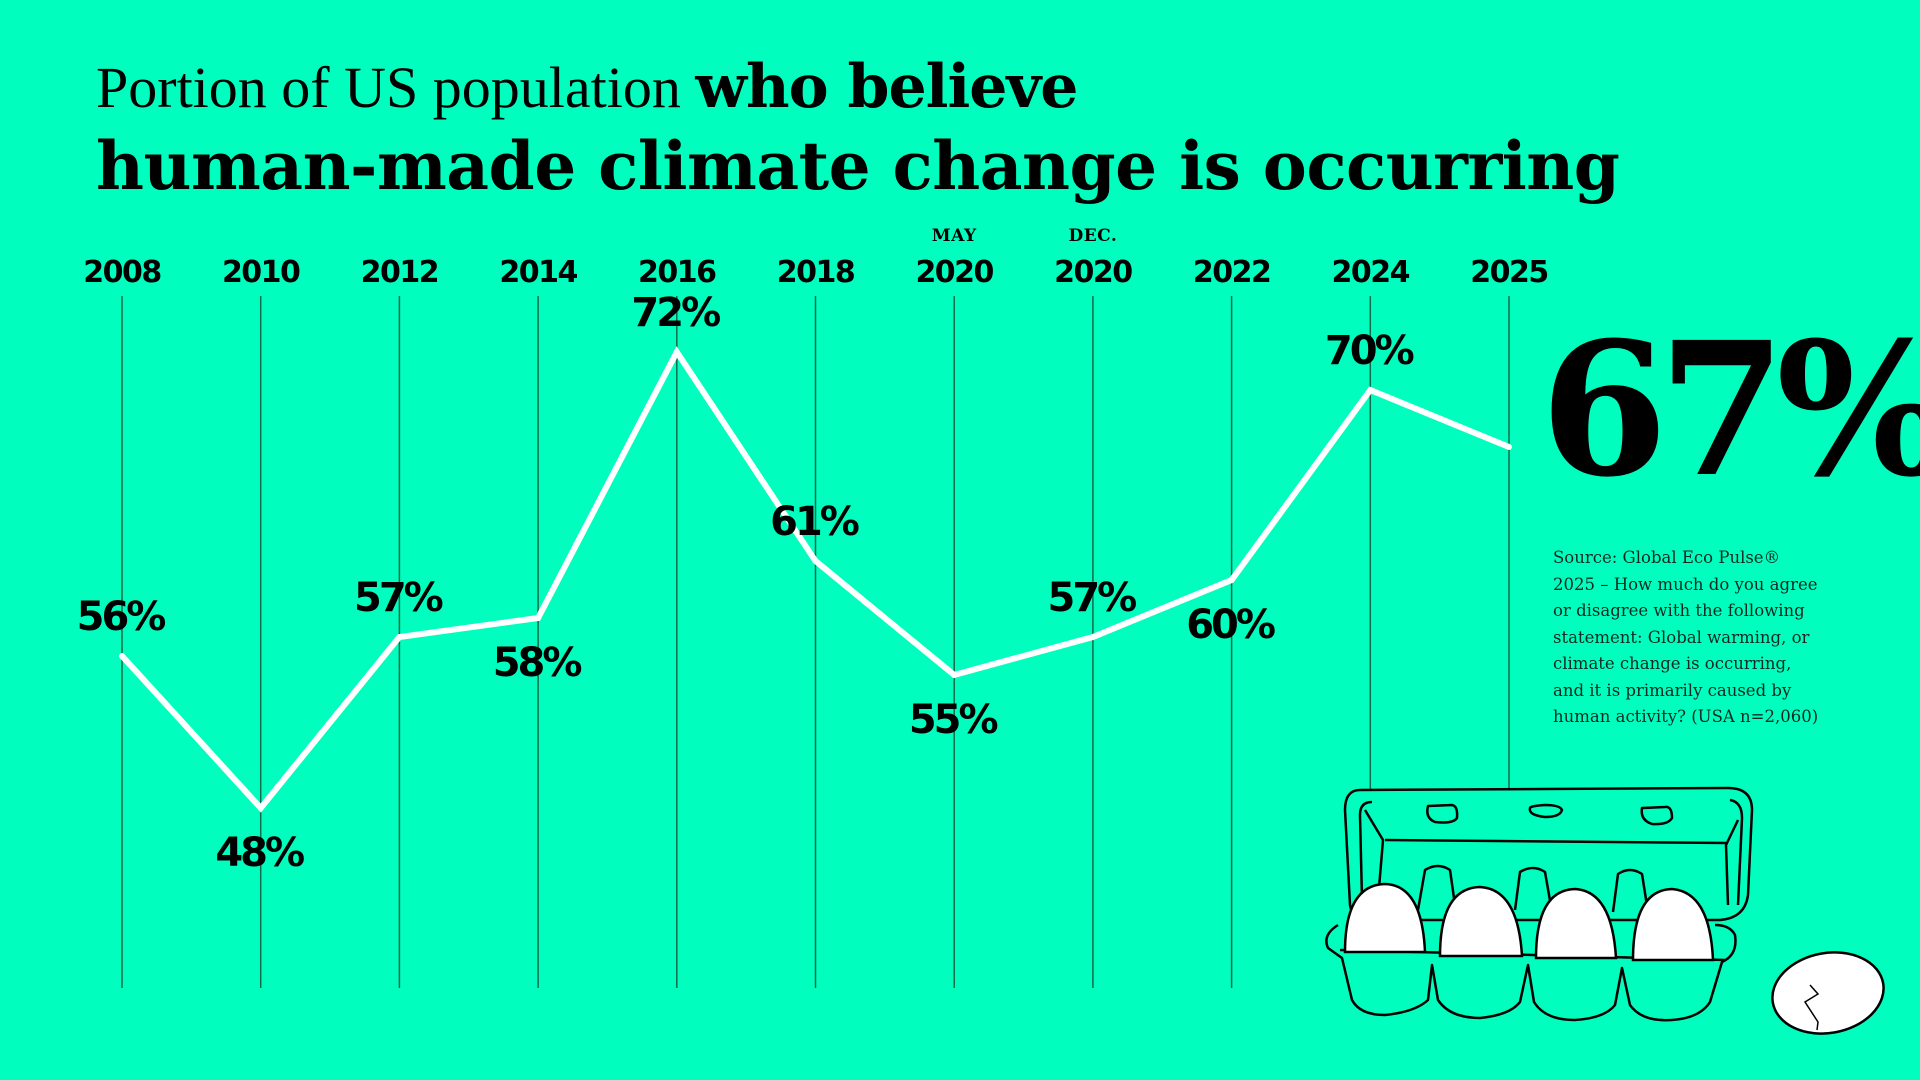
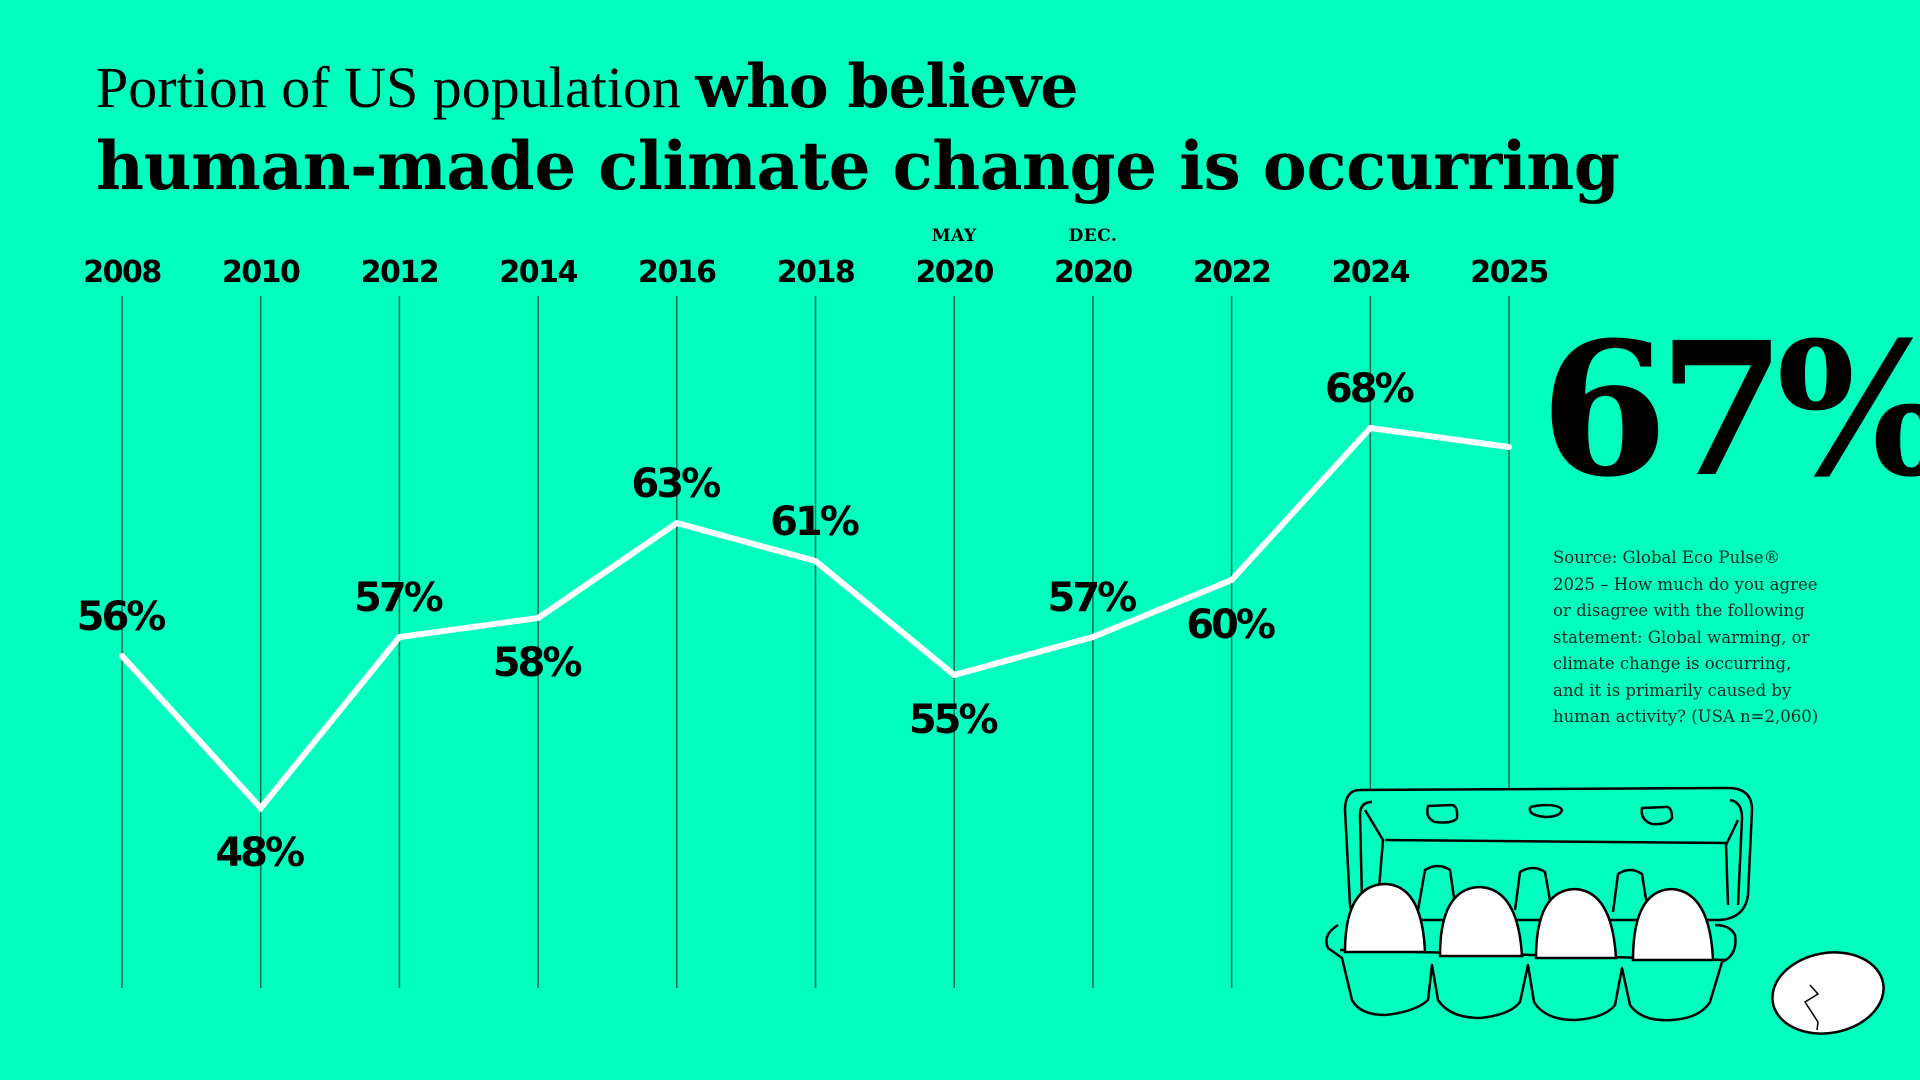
2016: 72% -> 63%
2024: 70% -> 68%
